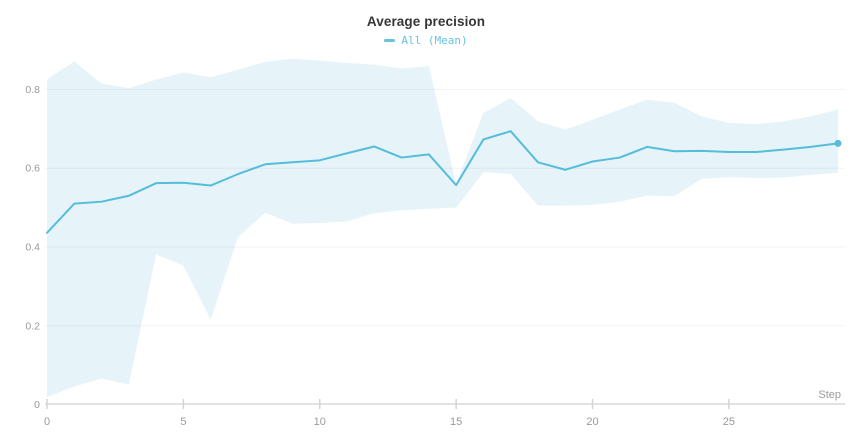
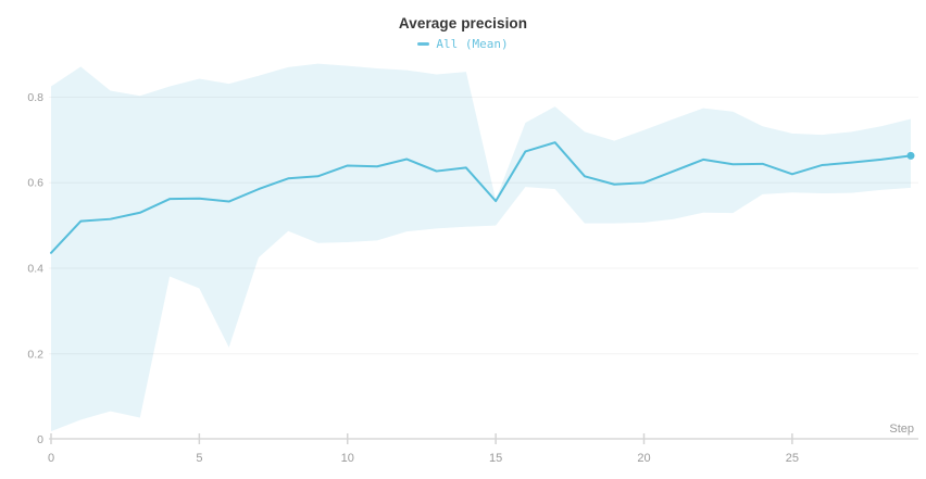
10: 0.62 -> 0.64
20: 0.62 -> 0.60
25: 0.64 -> 0.62
